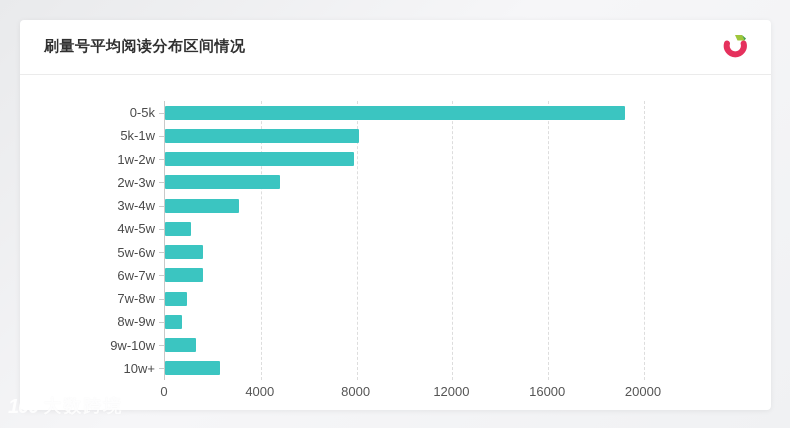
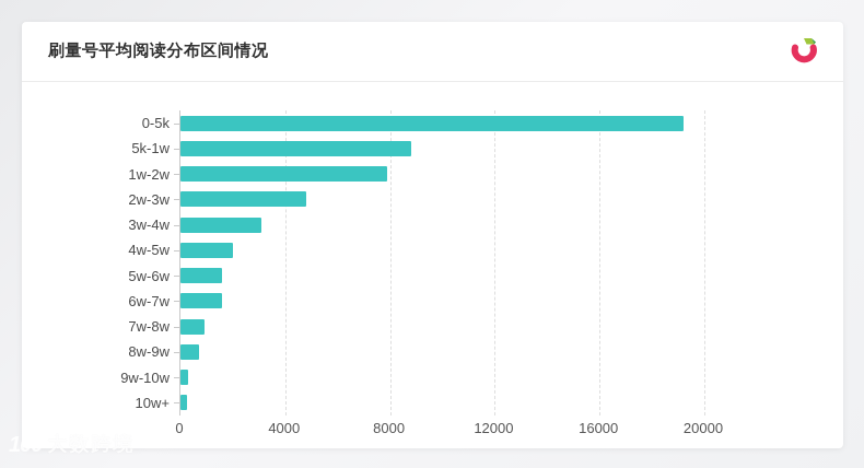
5k-1w: 8100 -> 8800
4w-5w: 1100 -> 2000
9w-10w: 1300 -> 300
10w+: 2300 -> 200
